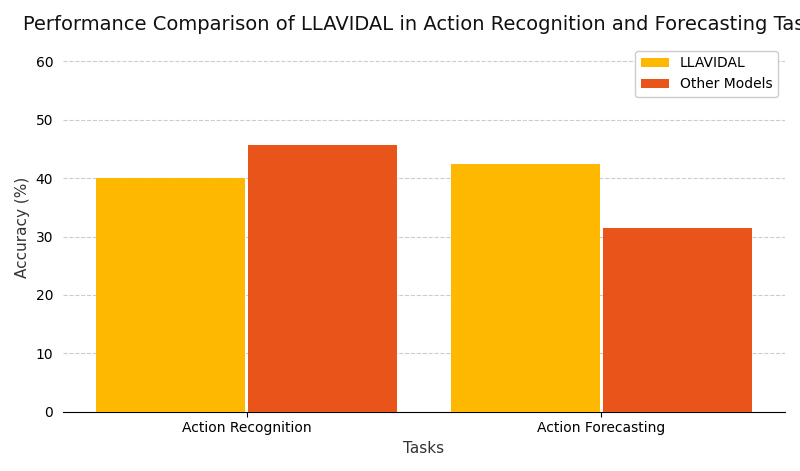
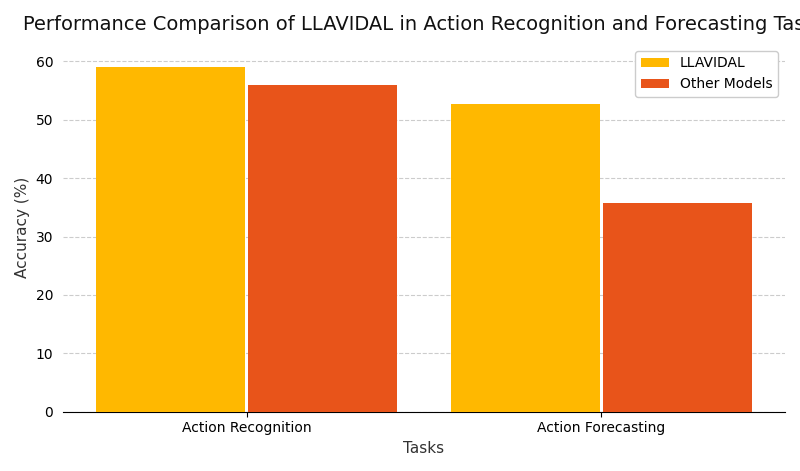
LLAVIDAL/Action Recognition: 40.0 -> 59.0
Other Models/Action Recognition: 45.6 -> 56.0
LLAVIDAL/Action Forecasting: 42.4 -> 52.7
Other Models/Action Forecasting: 31.4 -> 35.7
